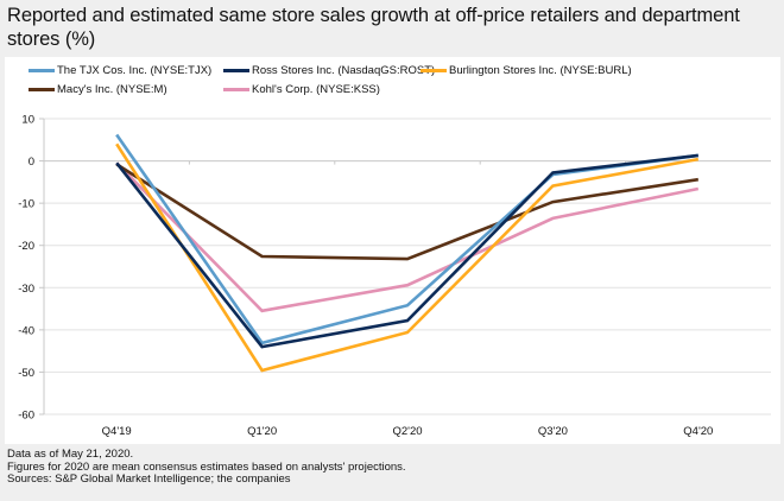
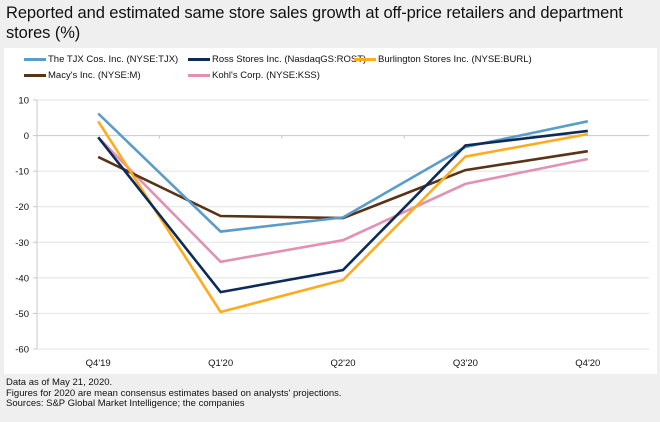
Macy's Inc. (NYSE:M)/Q4'19: -1 -> -6
The TJX Cos. Inc. (NYSE:TJX)/Q1'20: -43 -> -27
The TJX Cos. Inc. (NYSE:TJX)/Q2'20: -34 -> -23
The TJX Cos. Inc. (NYSE:TJX)/Q4'20: 1 -> 4
